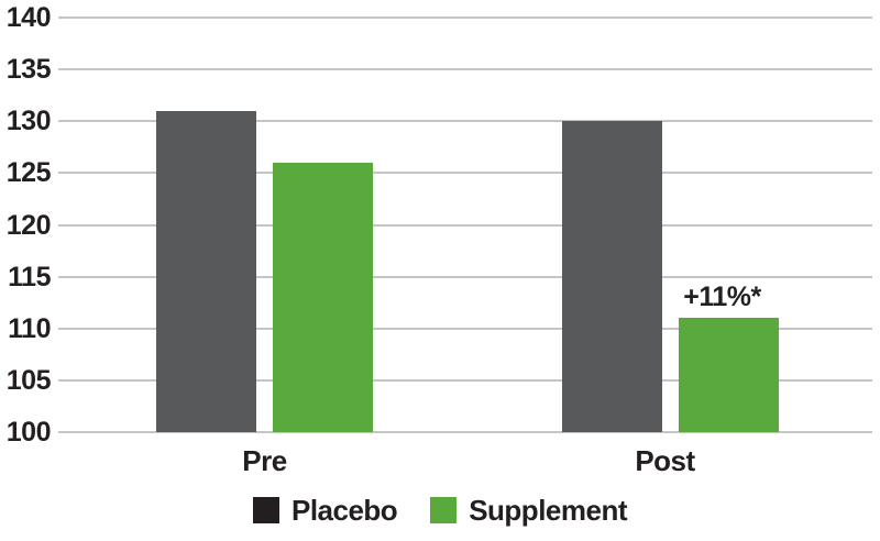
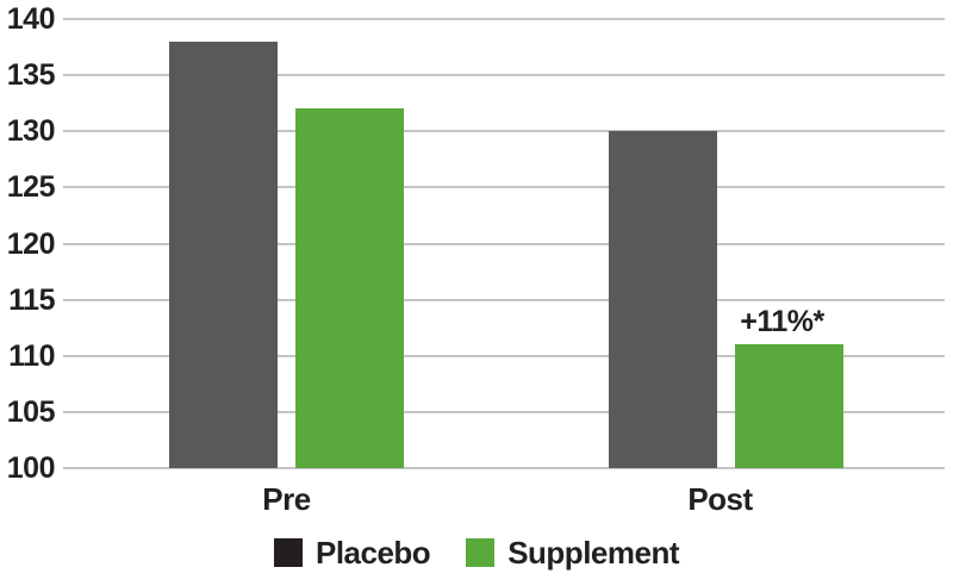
Placebo/Pre: 131 -> 138
Supplement/Pre: 126 -> 132
